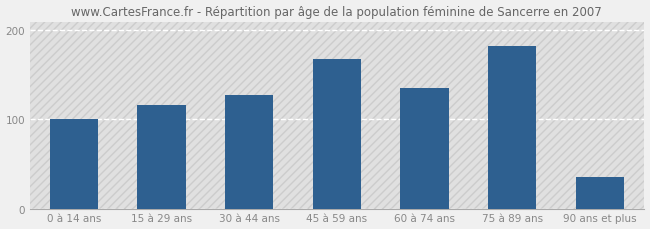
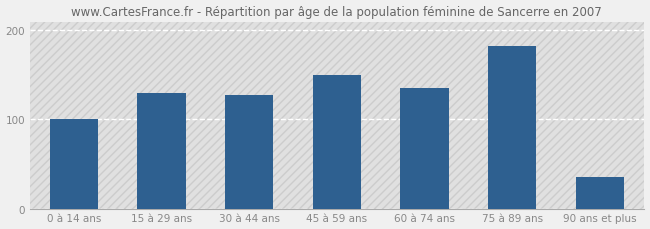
15 à 29 ans: 116 -> 130
45 à 59 ans: 168 -> 150
